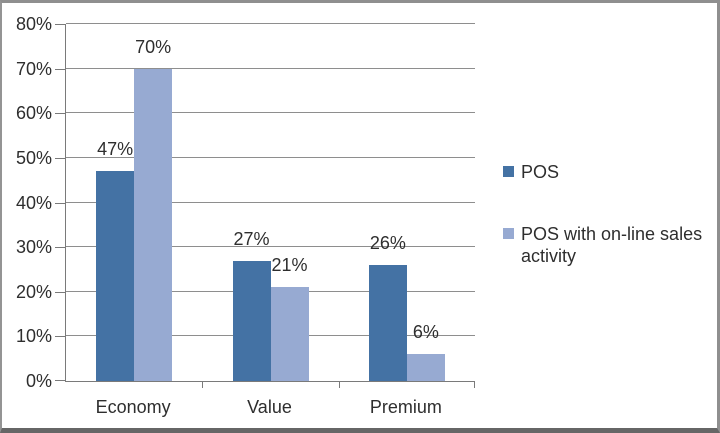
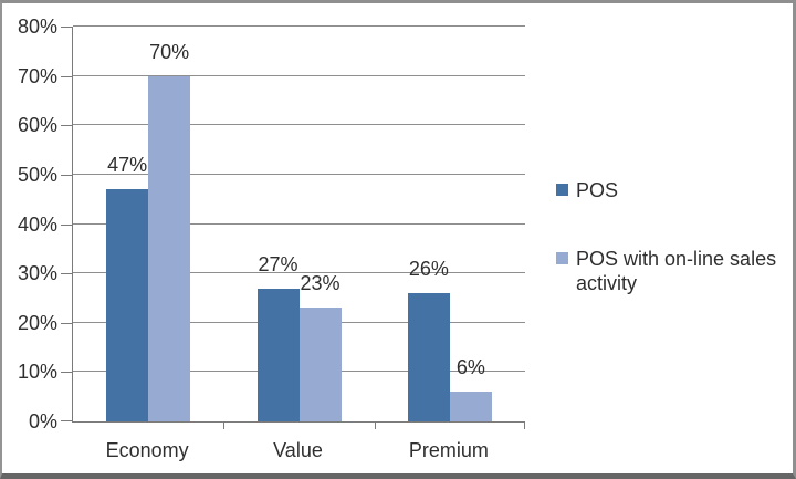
POS with on-line sales activity/Value: 21% -> 23%
